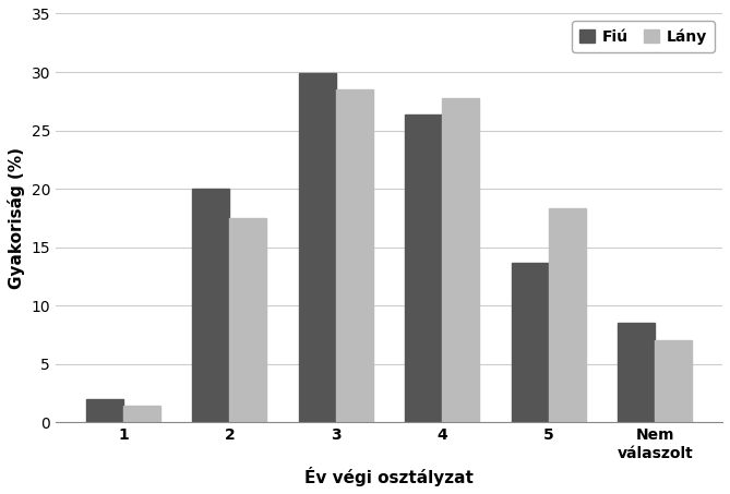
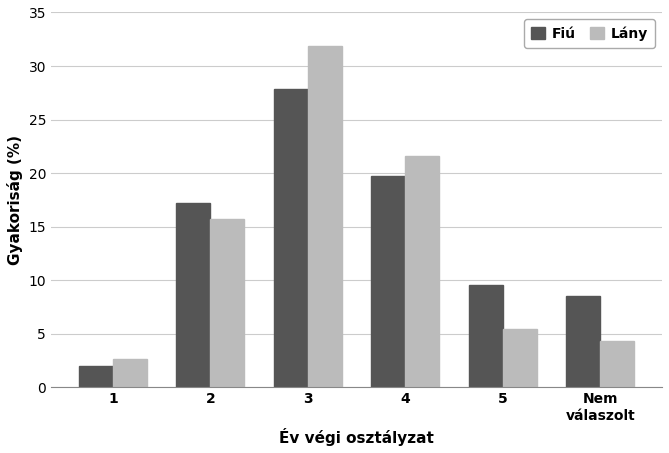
Lány/1: 1.4 -> 2.7
Fiú/2: 20.0 -> 17.2
Lány/2: 17.5 -> 15.7
Fiú/3: 29.9 -> 27.9
Lány/3: 28.5 -> 31.9
Fiú/4: 26.4 -> 19.7
Lány/4: 27.8 -> 21.6
Fiú/5: 13.7 -> 9.6
Lány/5: 18.3 -> 5.5
Lány/Nem válaszolt: 7.0 -> 4.3
